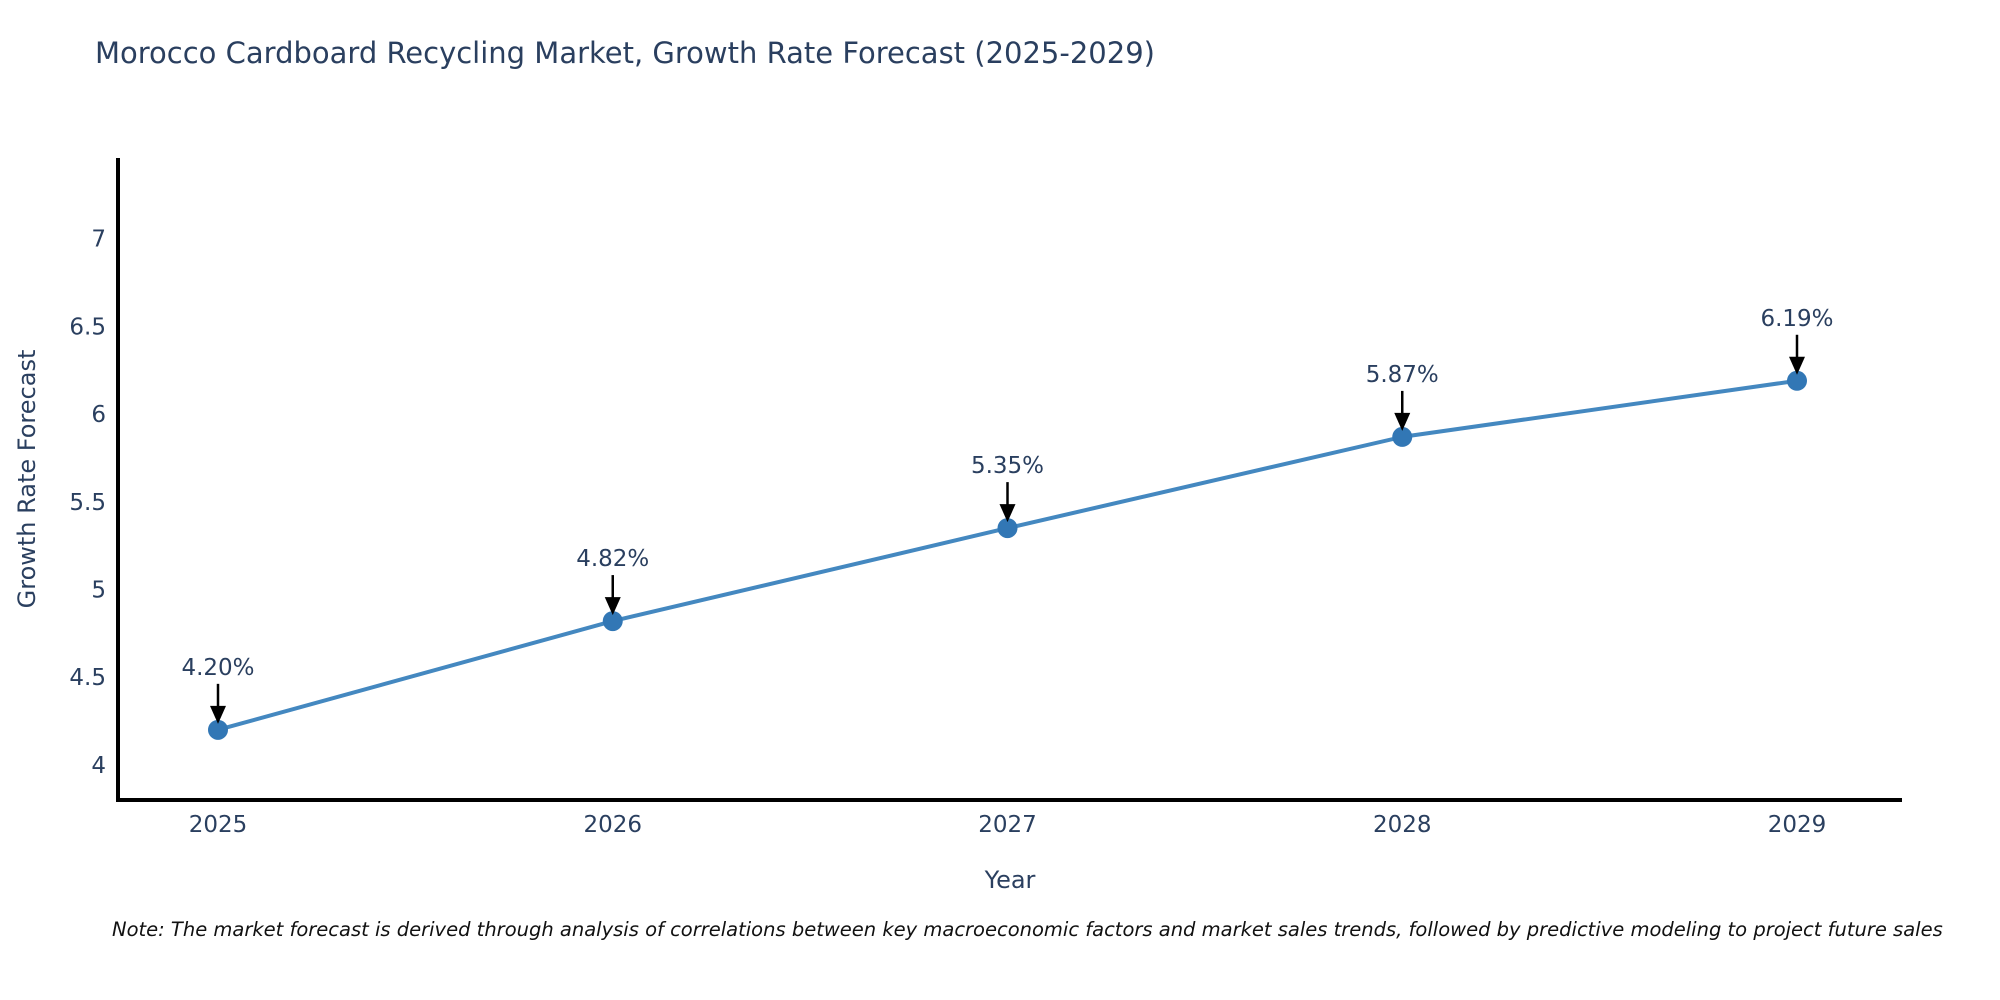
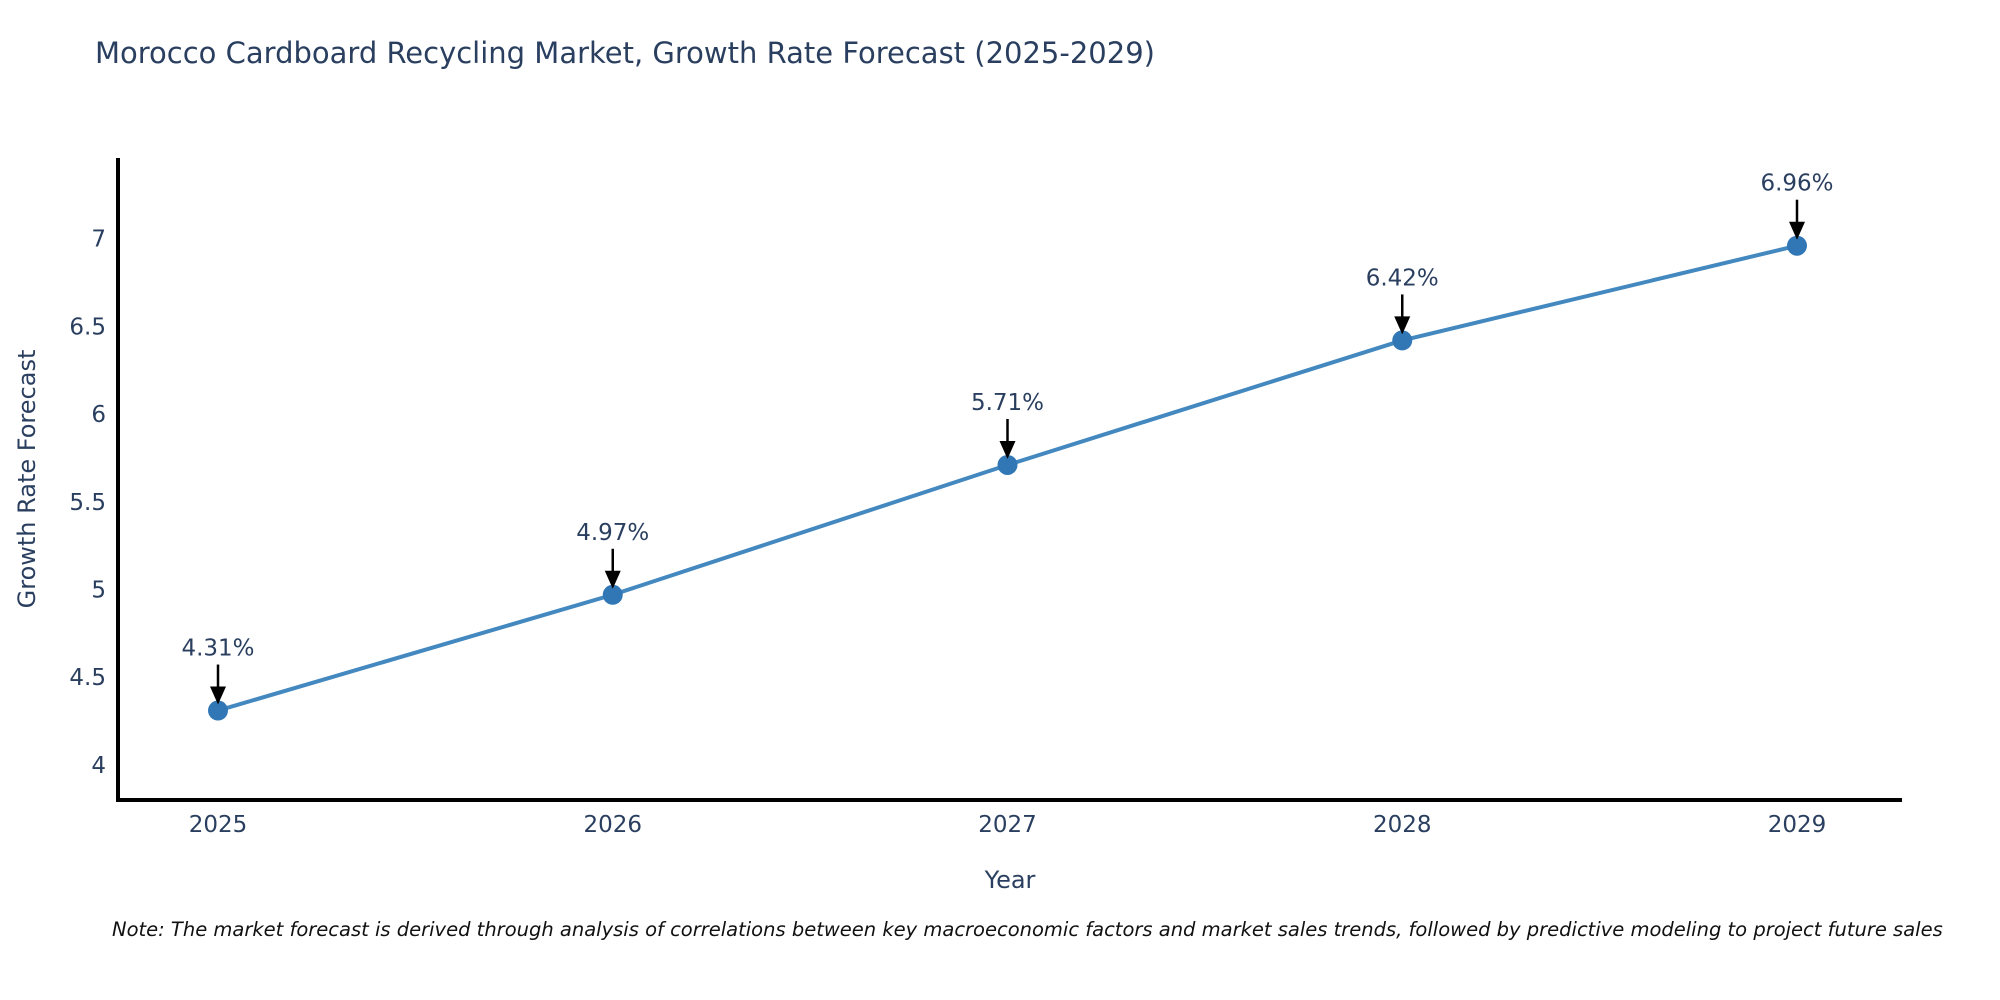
2025: 4.20% -> 4.31%
2026: 4.82% -> 4.97%
2027: 5.35% -> 5.71%
2028: 5.87% -> 6.42%
2029: 6.19% -> 6.96%
